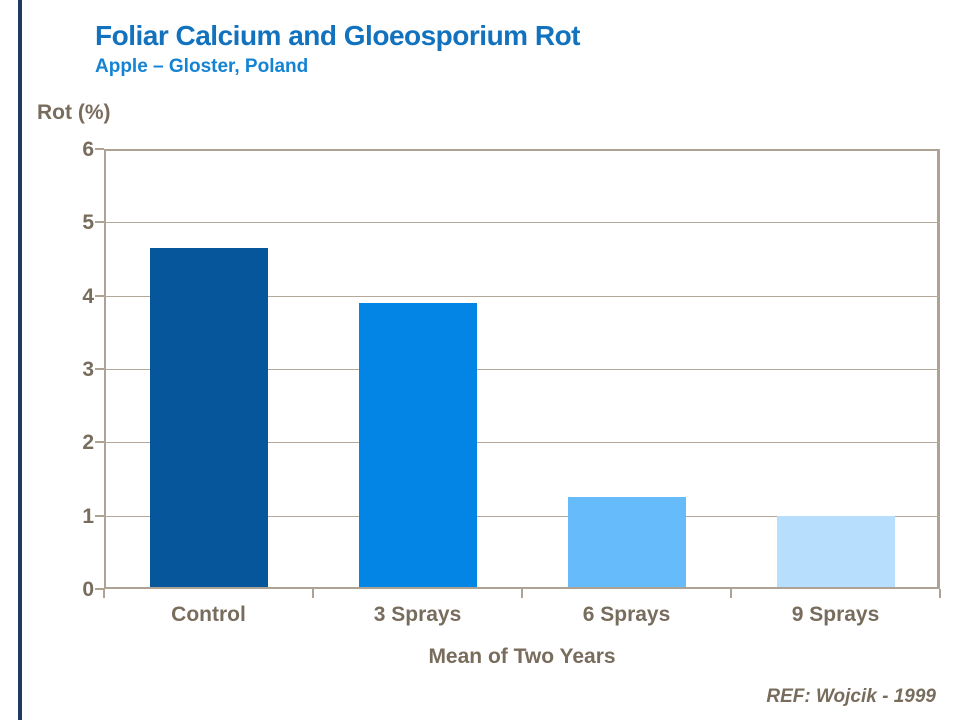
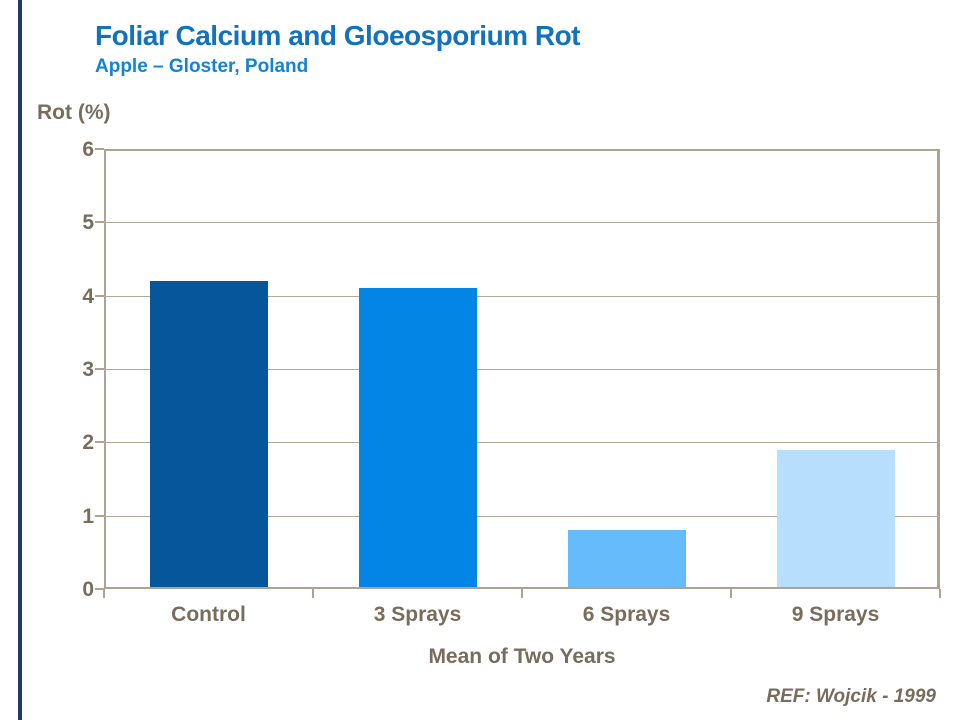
Control: 4.7 -> 4.2
3 Sprays: 3.9 -> 4.1
6 Sprays: 1.2 -> 0.8
9 Sprays: 1.0 -> 1.9
